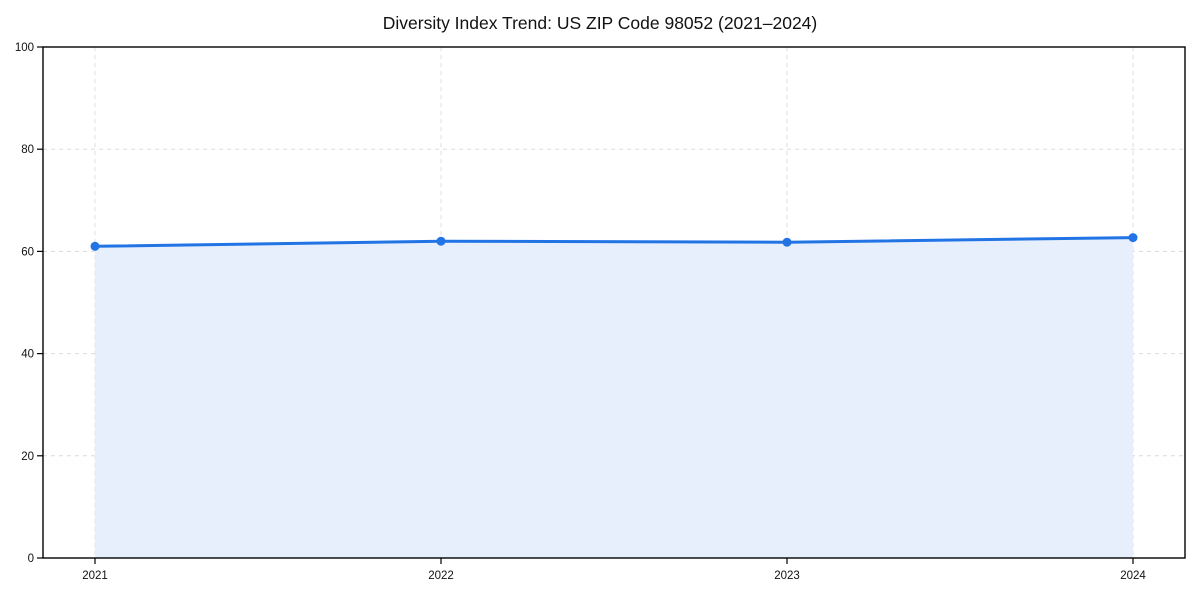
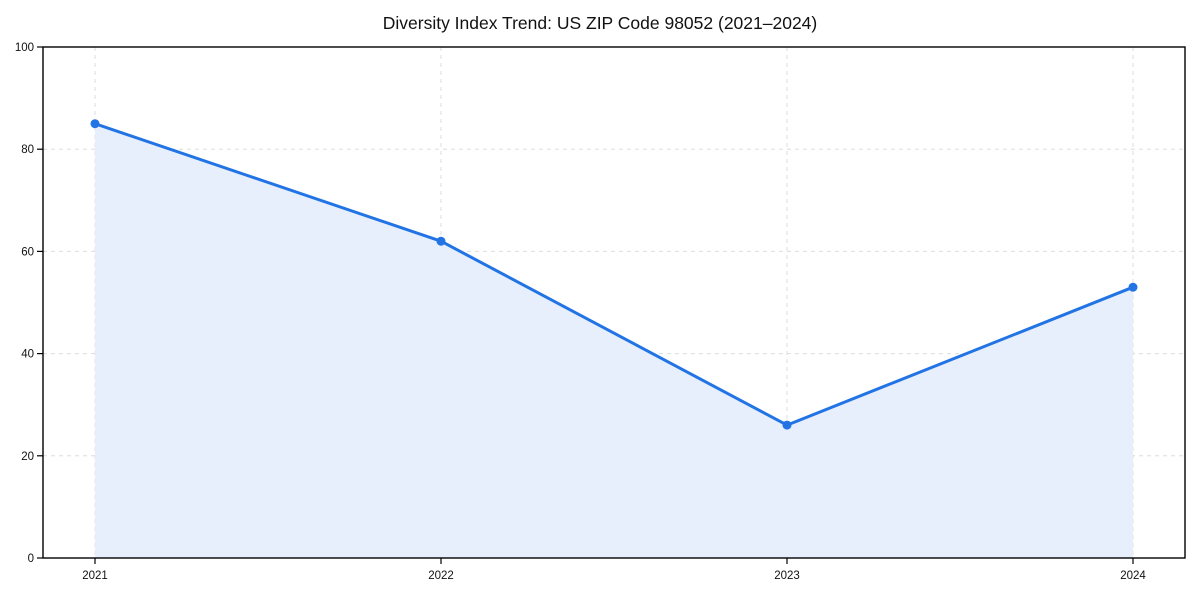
2021: 61 -> 85
2023: 62 -> 26
2024: 63 -> 53
